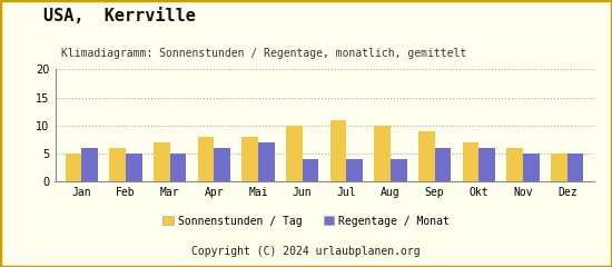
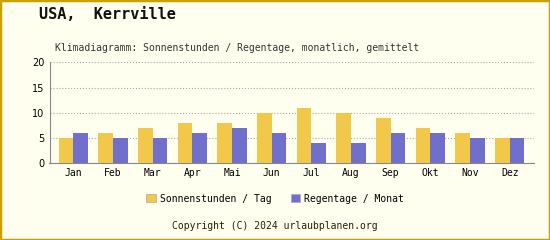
Regentage / Monat/Jun: 4 -> 6
